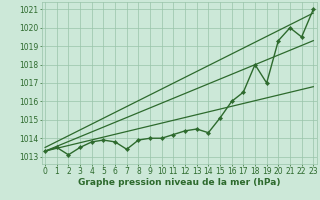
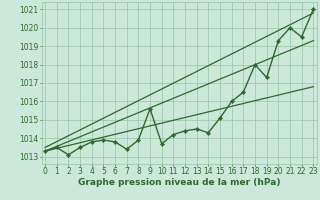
9: 1014.0 -> 1015.6
10: 1014.0 -> 1013.7
19: 1017.0 -> 1017.3
